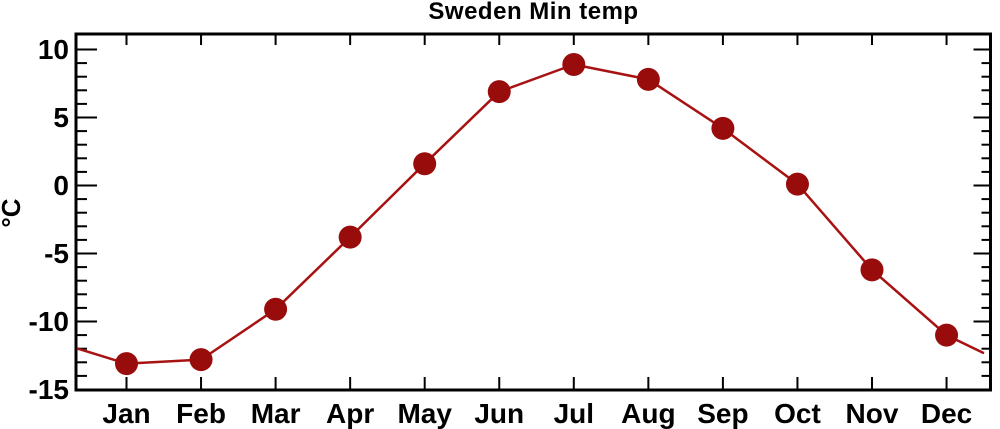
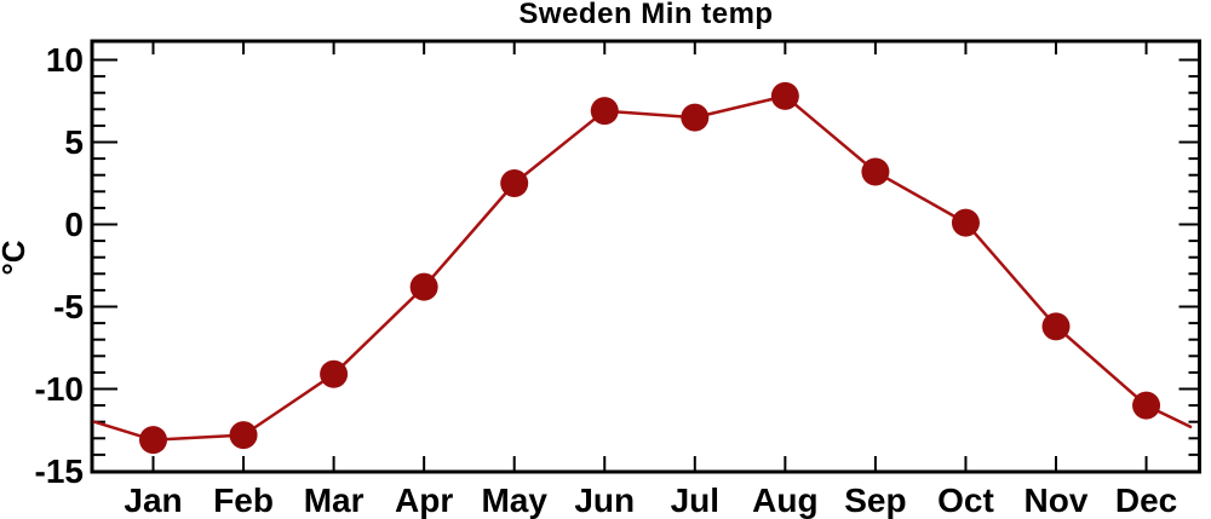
May: 1.6 -> 2.5
Jul: 8.9 -> 6.5
Sep: 4.2 -> 3.2
